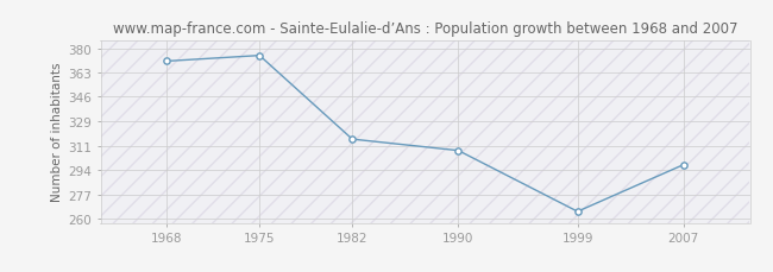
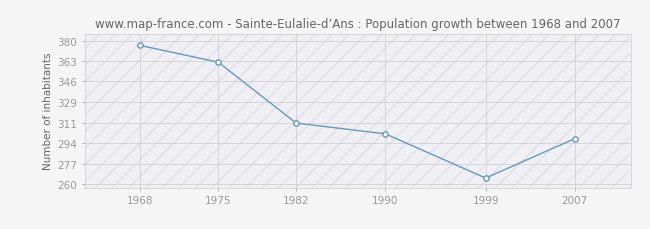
1968: 371 -> 376
1975: 375 -> 362
1982: 316 -> 311
1990: 308 -> 302
